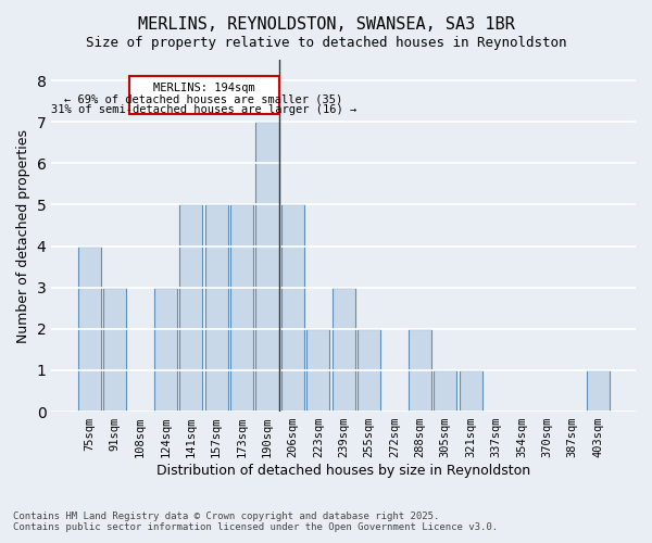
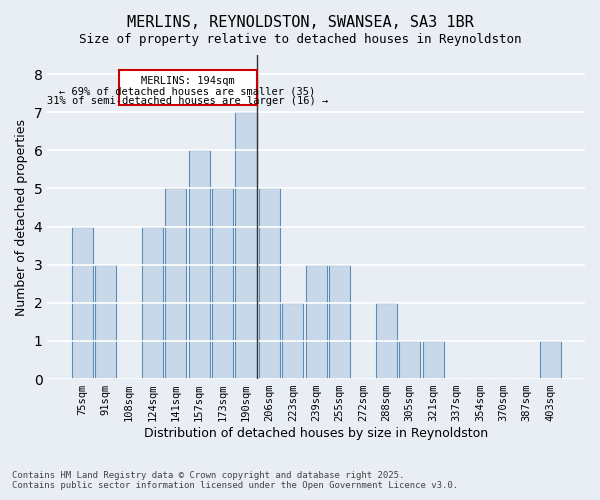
124sqm: 3 -> 4
157sqm: 5 -> 6
255sqm: 2 -> 3
